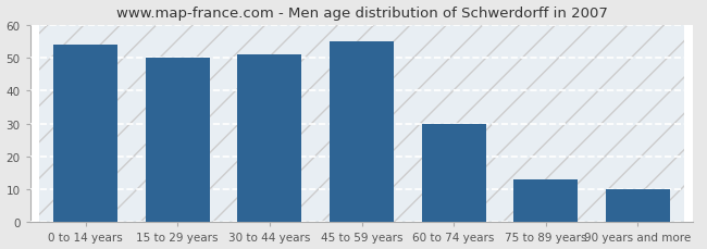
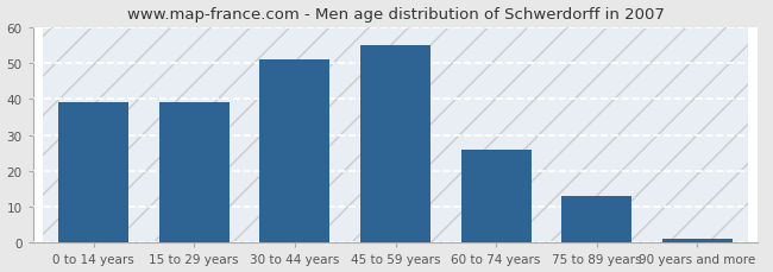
0 to 14 years: 54 -> 39
15 to 29 years: 50 -> 39
60 to 74 years: 30 -> 26
90 years and more: 10 -> 1
